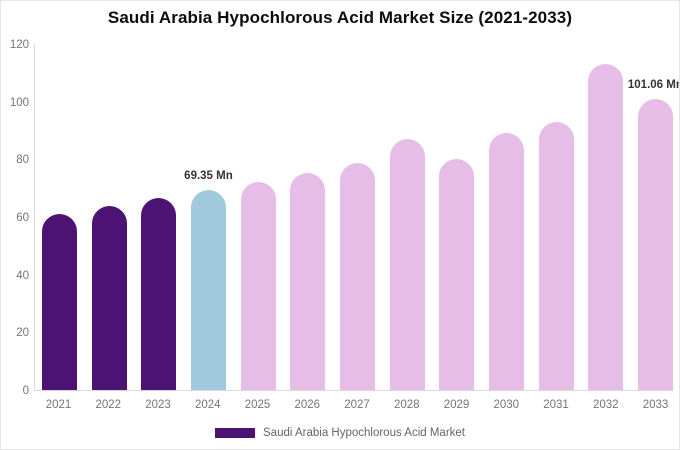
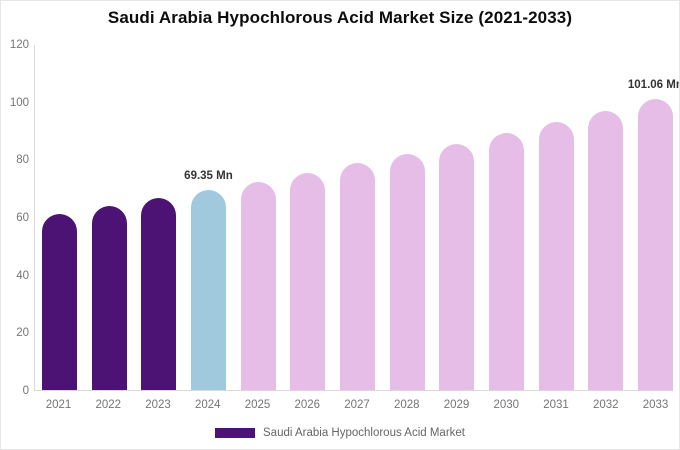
2028: 87 -> 82
2029: 80 -> 85
2032: 113 -> 97
